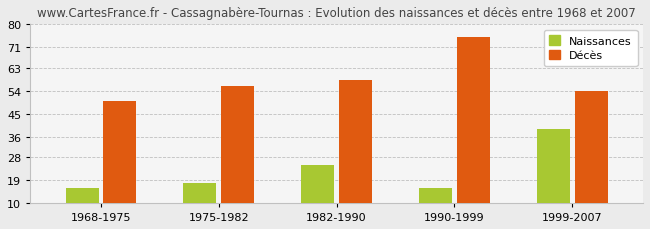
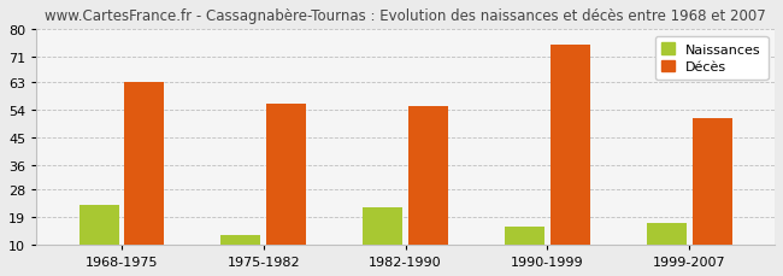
Naissances/1968-1975: 16 -> 23
Décès/1968-1975: 50 -> 63
Naissances/1975-1982: 18 -> 13
Naissances/1982-1990: 25 -> 22
Décès/1982-1990: 58 -> 55
Naissances/1999-2007: 39 -> 17
Décès/1999-2007: 54 -> 51
